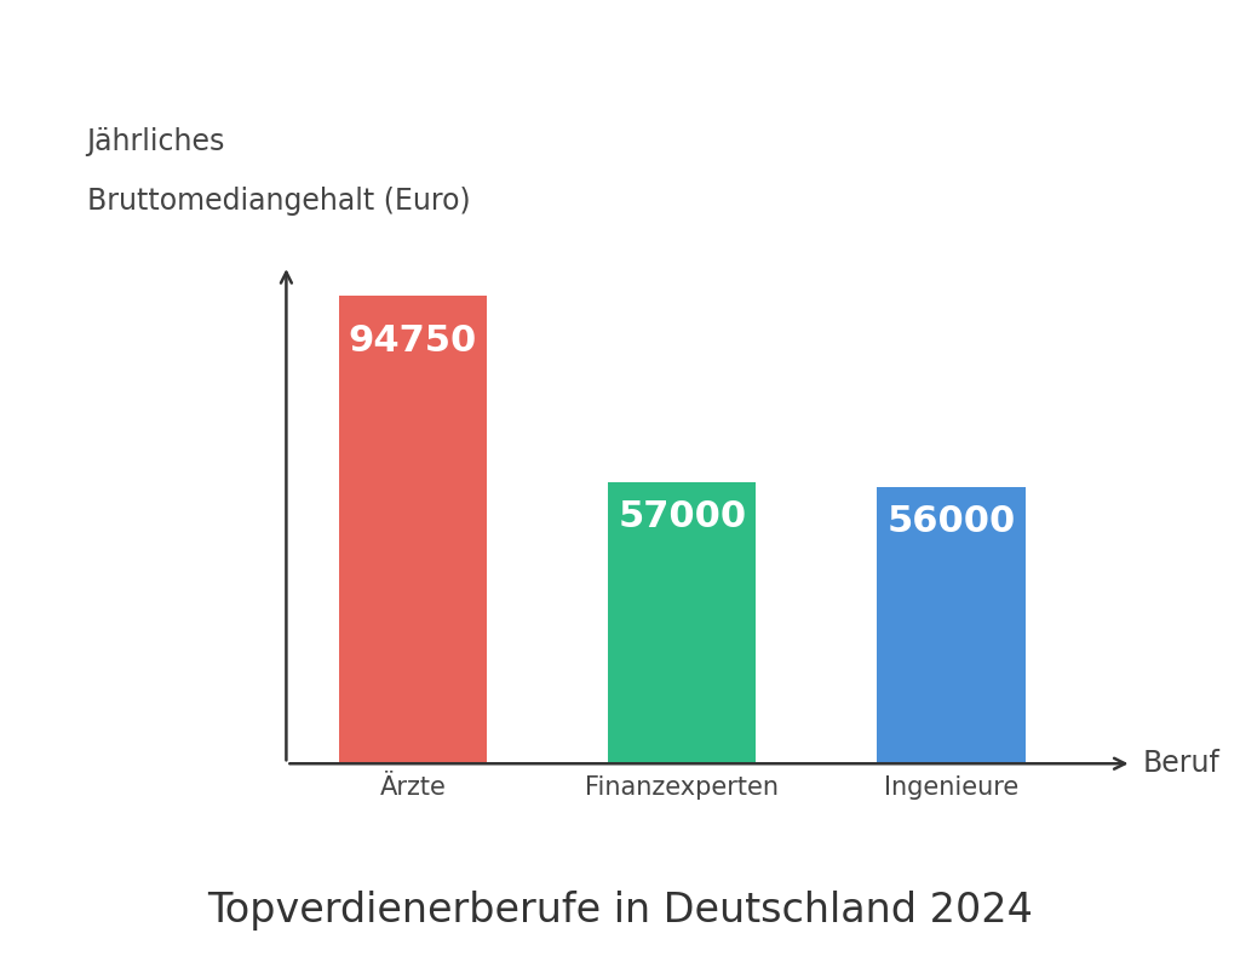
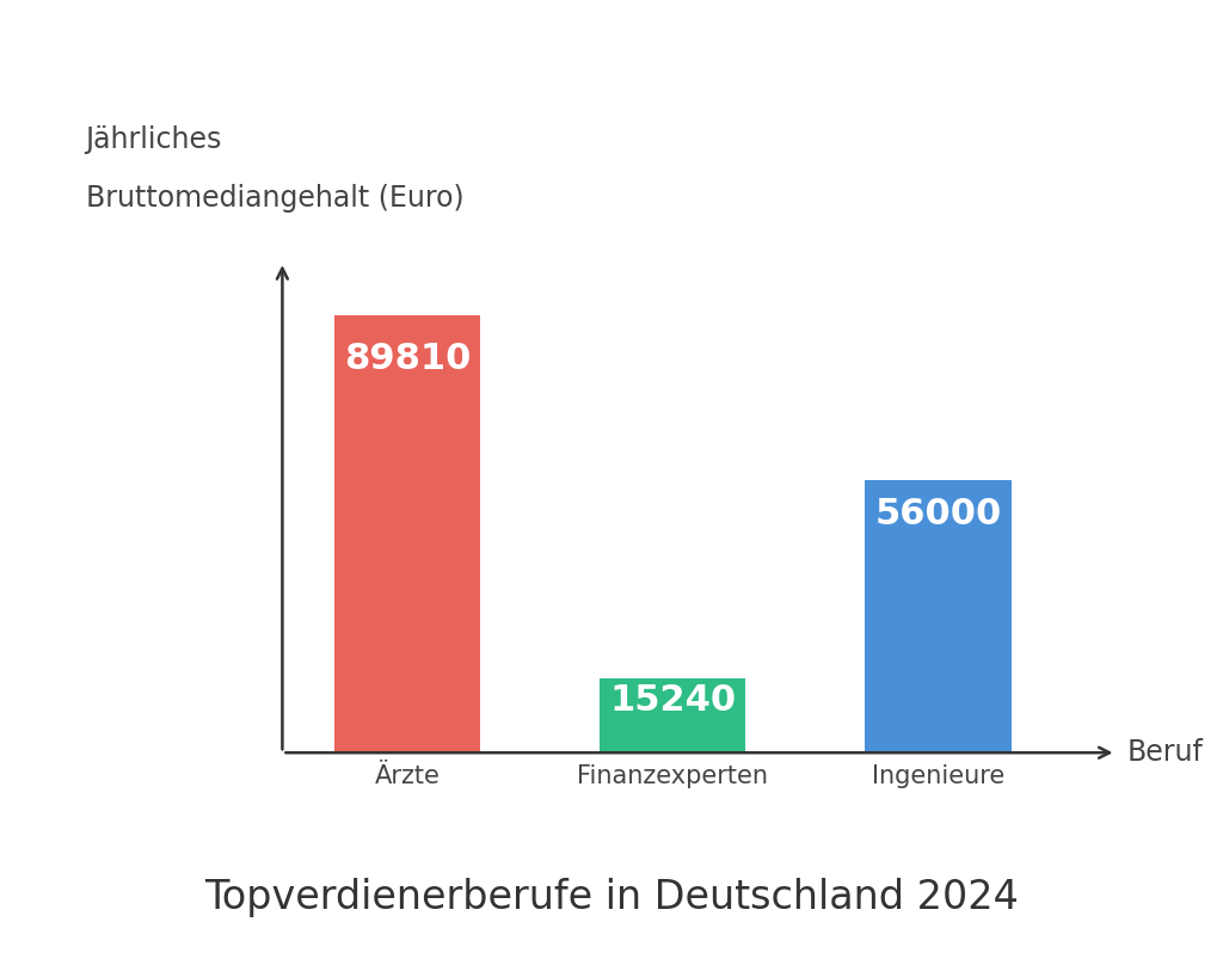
Ärzte: 94750 -> 89810
Finanzexperten: 57000 -> 15240
